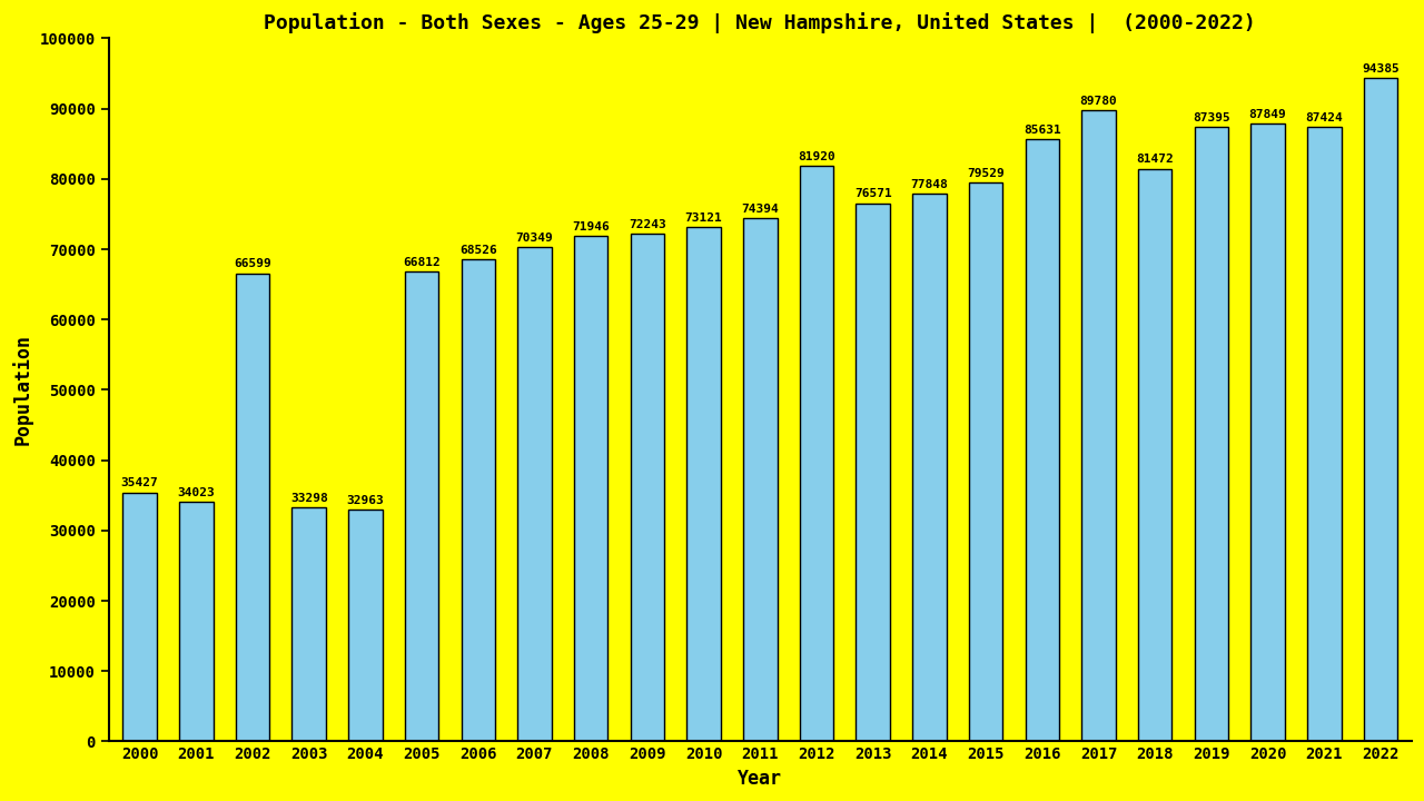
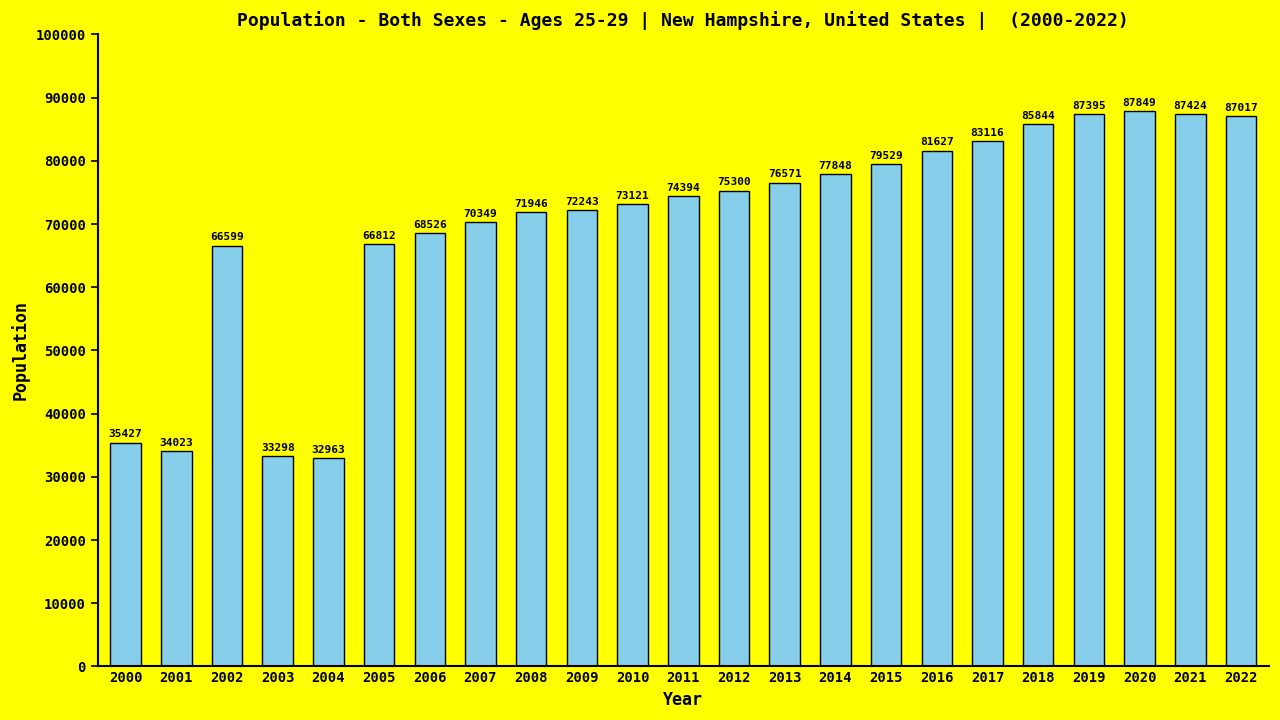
2012: 81920 -> 75300
2016: 85631 -> 81627
2017: 89780 -> 83116
2018: 81472 -> 85844
2022: 94385 -> 87017
